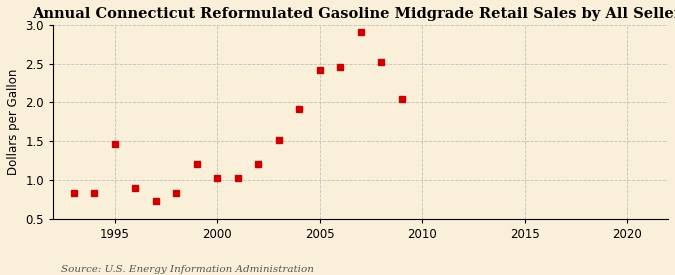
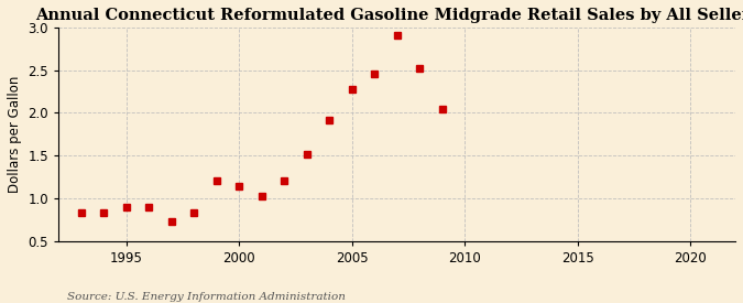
1995: 1.46 -> 0.90
2000: 1.02 -> 1.14
2005: 2.42 -> 2.27
